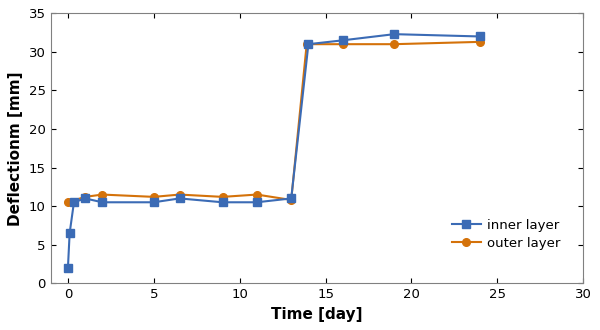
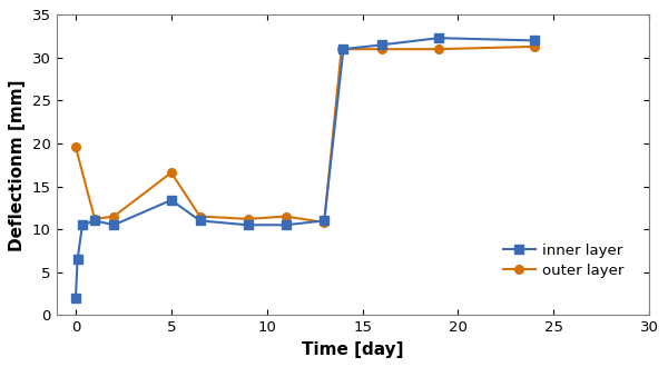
outer layer/0: 10.5 -> 19.6
inner layer/5: 10.5 -> 13.4
outer layer/5: 11.2 -> 16.6
